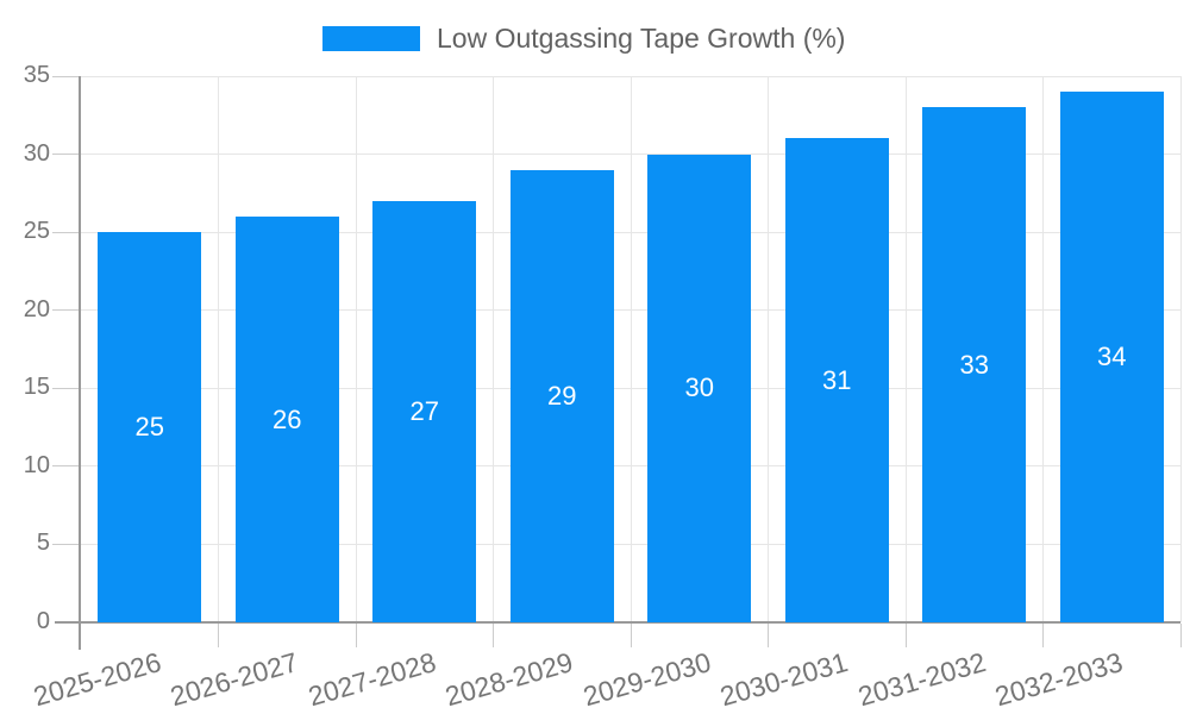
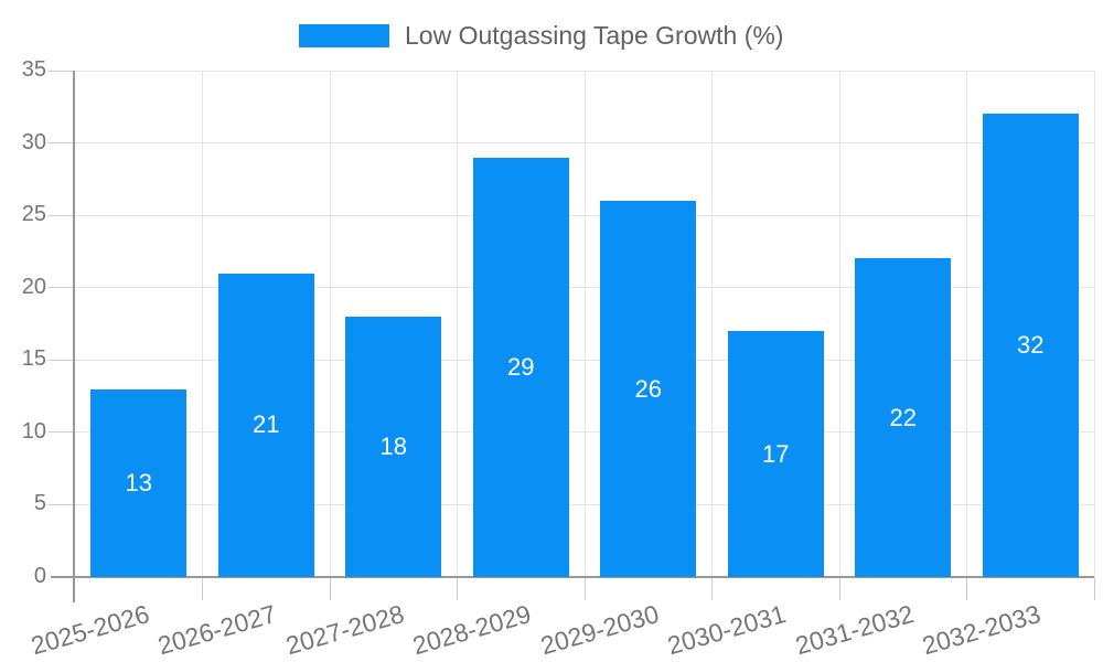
2025-2026: 25 -> 13
2026-2027: 26 -> 21
2027-2028: 27 -> 18
2029-2030: 30 -> 26
2030-2031: 31 -> 17
2031-2032: 33 -> 22
2032-2033: 34 -> 32
